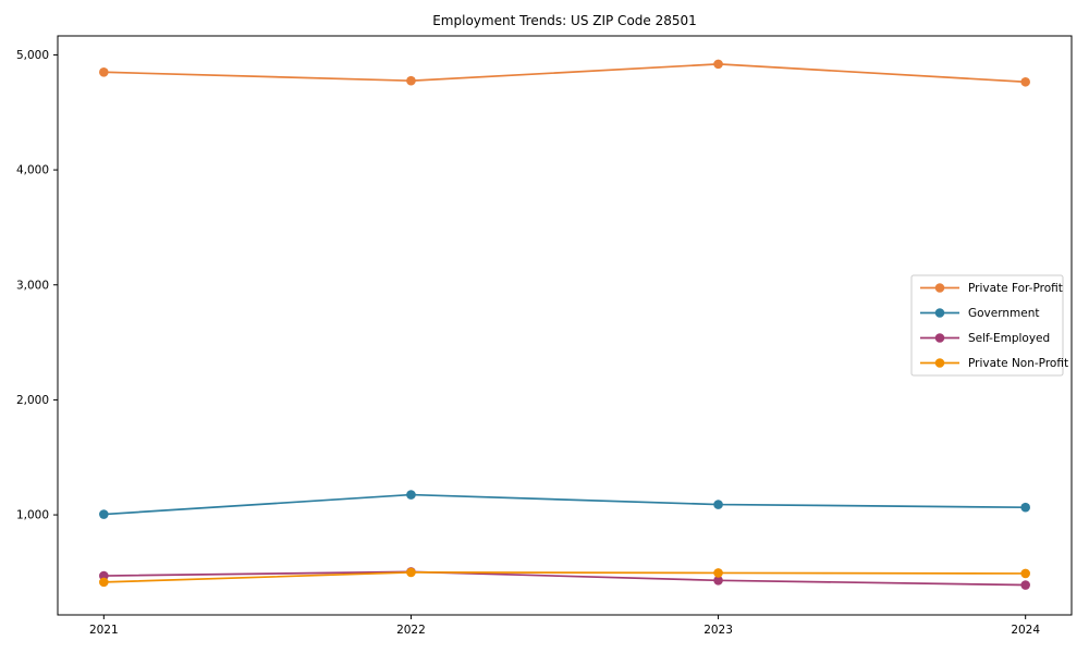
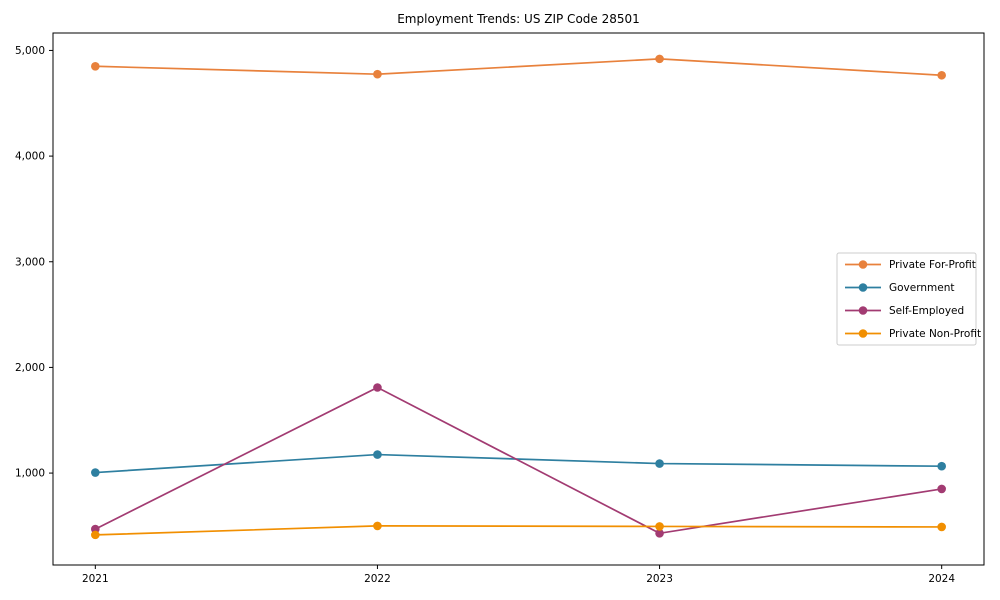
Self-Employed/2022: 500 -> 1810
Self-Employed/2024: 390 -> 850
